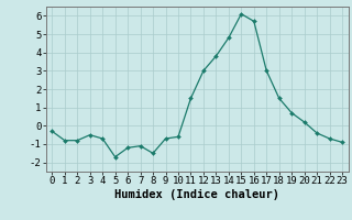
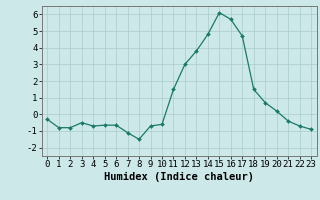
5: -1.7 -> -0.7
6: -1.2 -> -0.7
17: 3.0 -> 4.7
